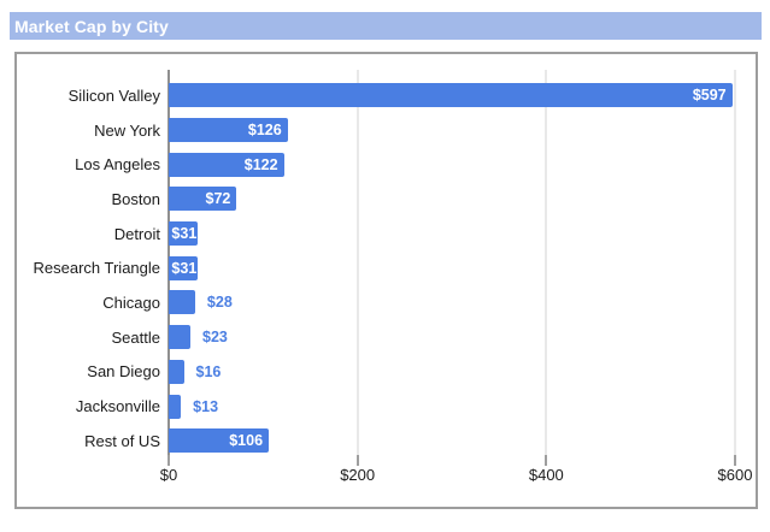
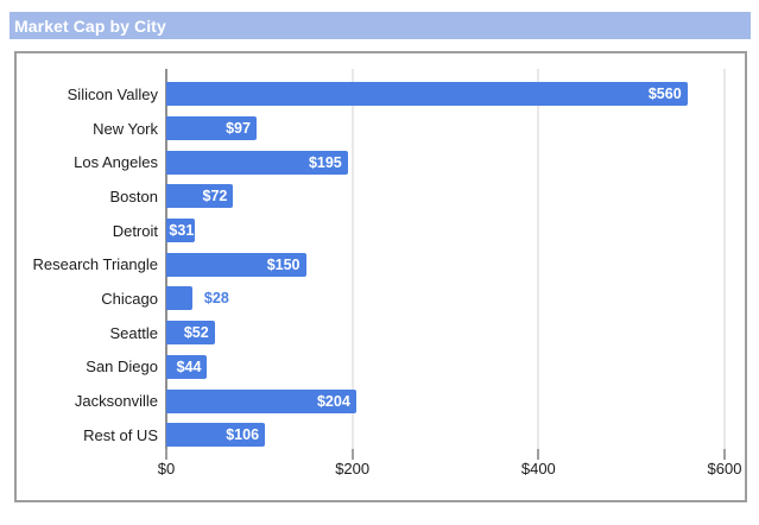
Silicon Valley: $597 -> $560
New York: $126 -> $97
Los Angeles: $122 -> $195
Research Triangle: $31 -> $150
Seattle: $23 -> $52
San Diego: $16 -> $44
Jacksonville: $13 -> $204
